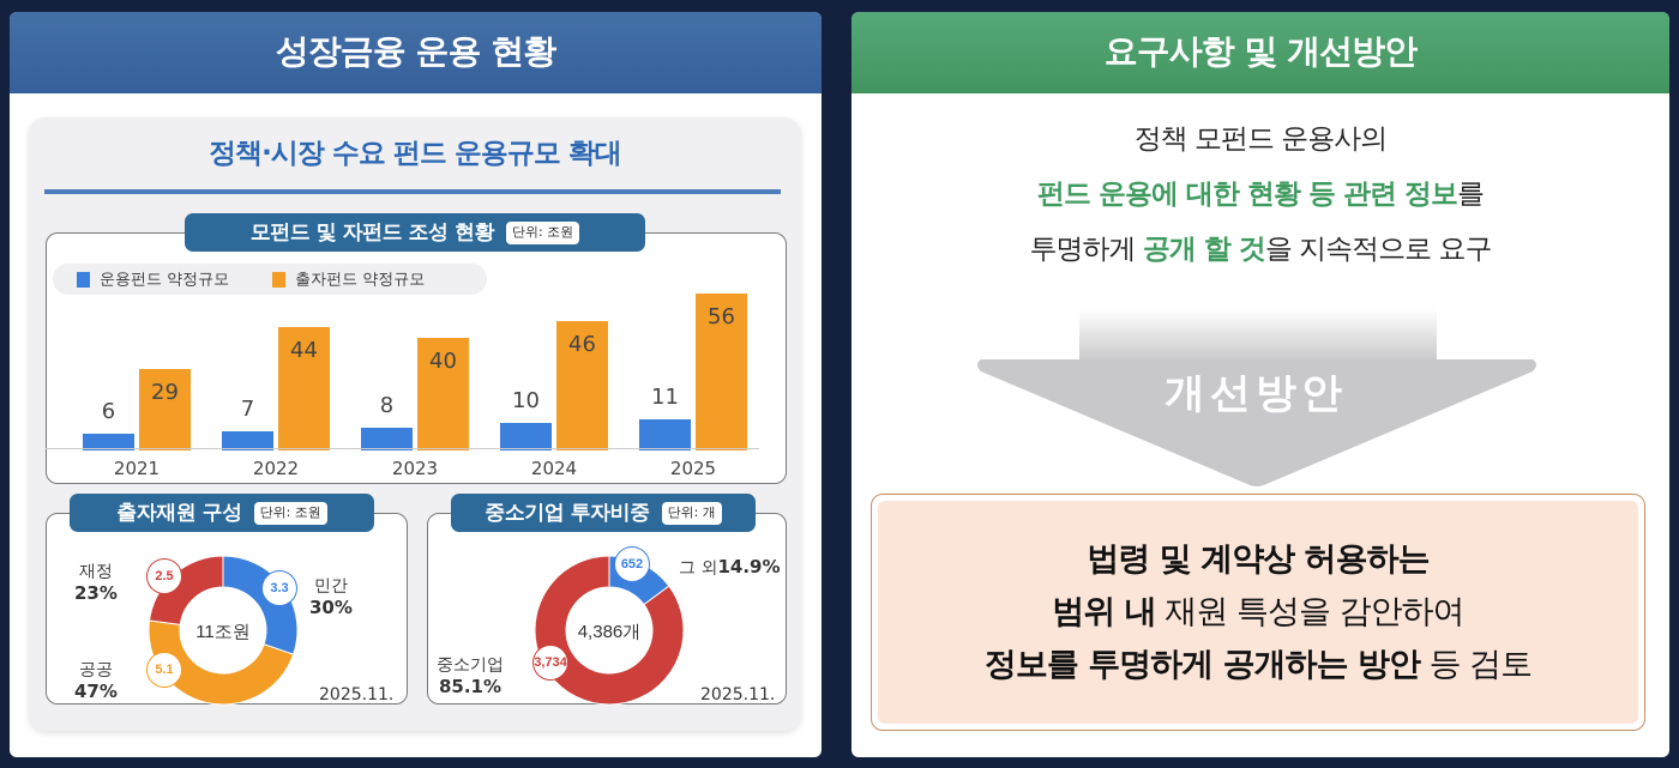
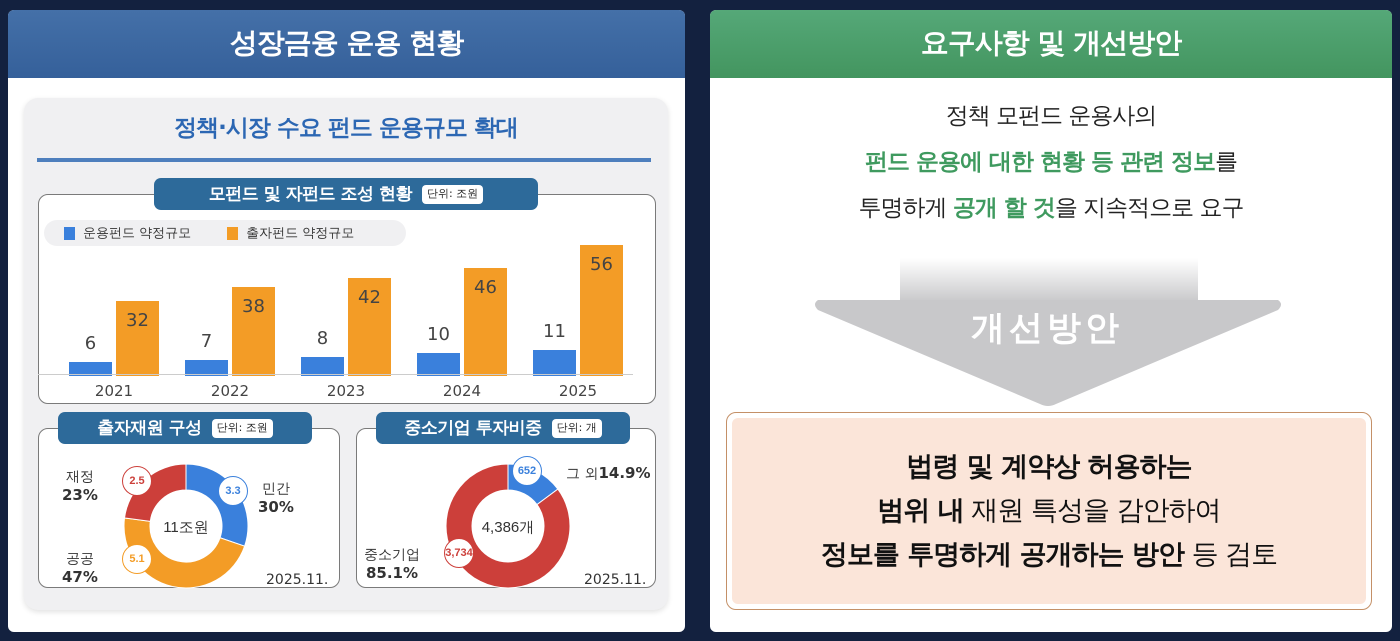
모펀드 및 자펀드 조성 현황/출자펀드 약정규모/2021: 29 -> 32
모펀드 및 자펀드 조성 현황/출자펀드 약정규모/2022: 44 -> 38
모펀드 및 자펀드 조성 현황/출자펀드 약정규모/2023: 40 -> 42
